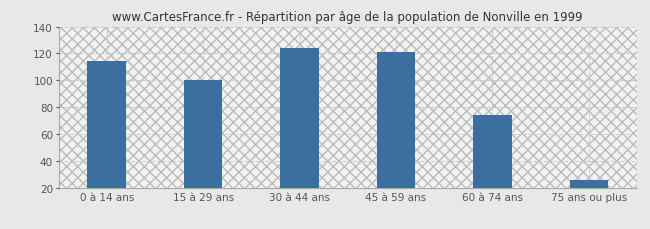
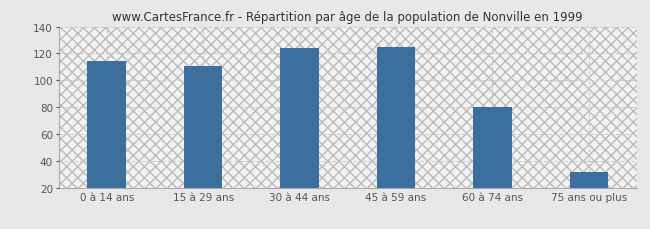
15 à 29 ans: 100 -> 111
45 à 59 ans: 121 -> 125
60 à 74 ans: 74 -> 80
75 ans ou plus: 26 -> 32
